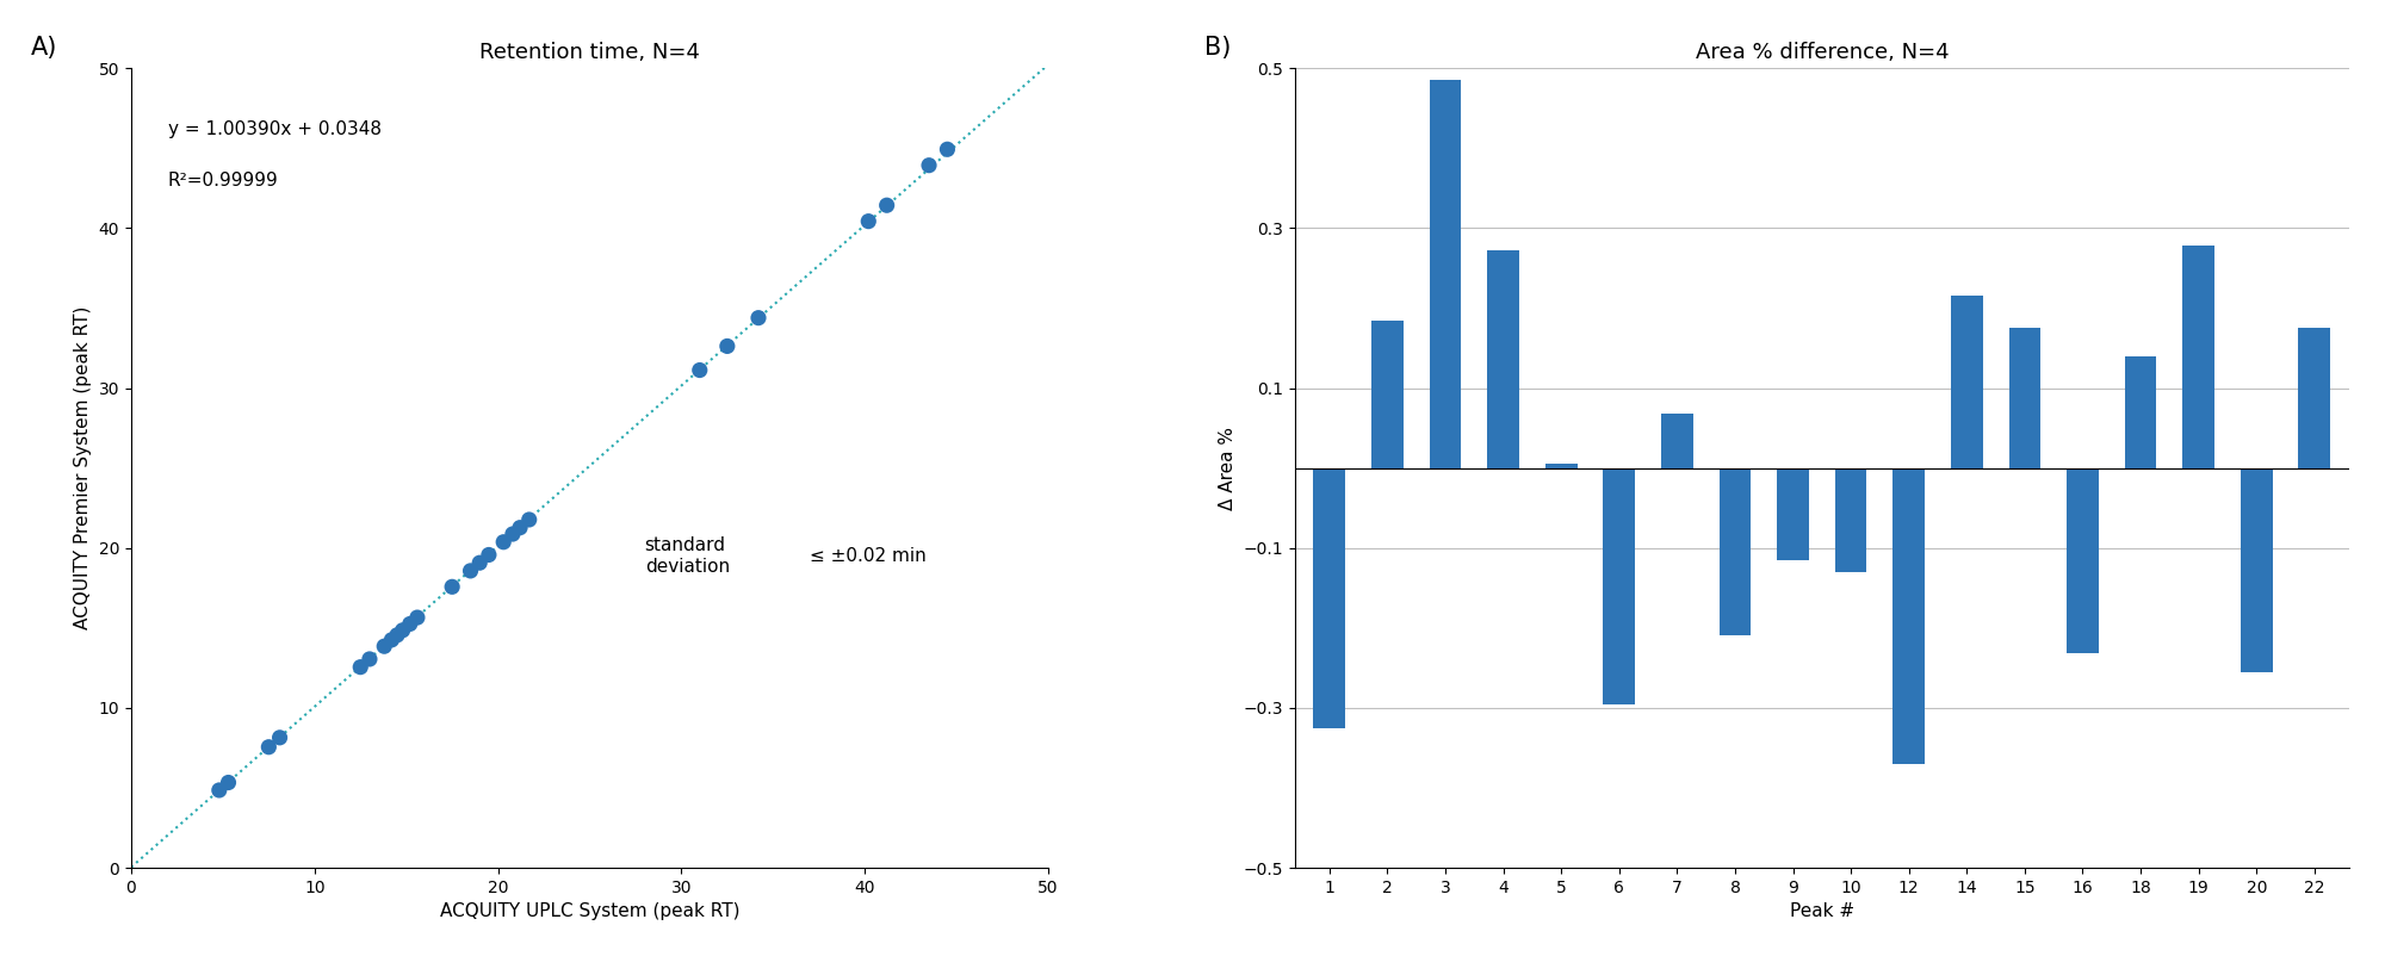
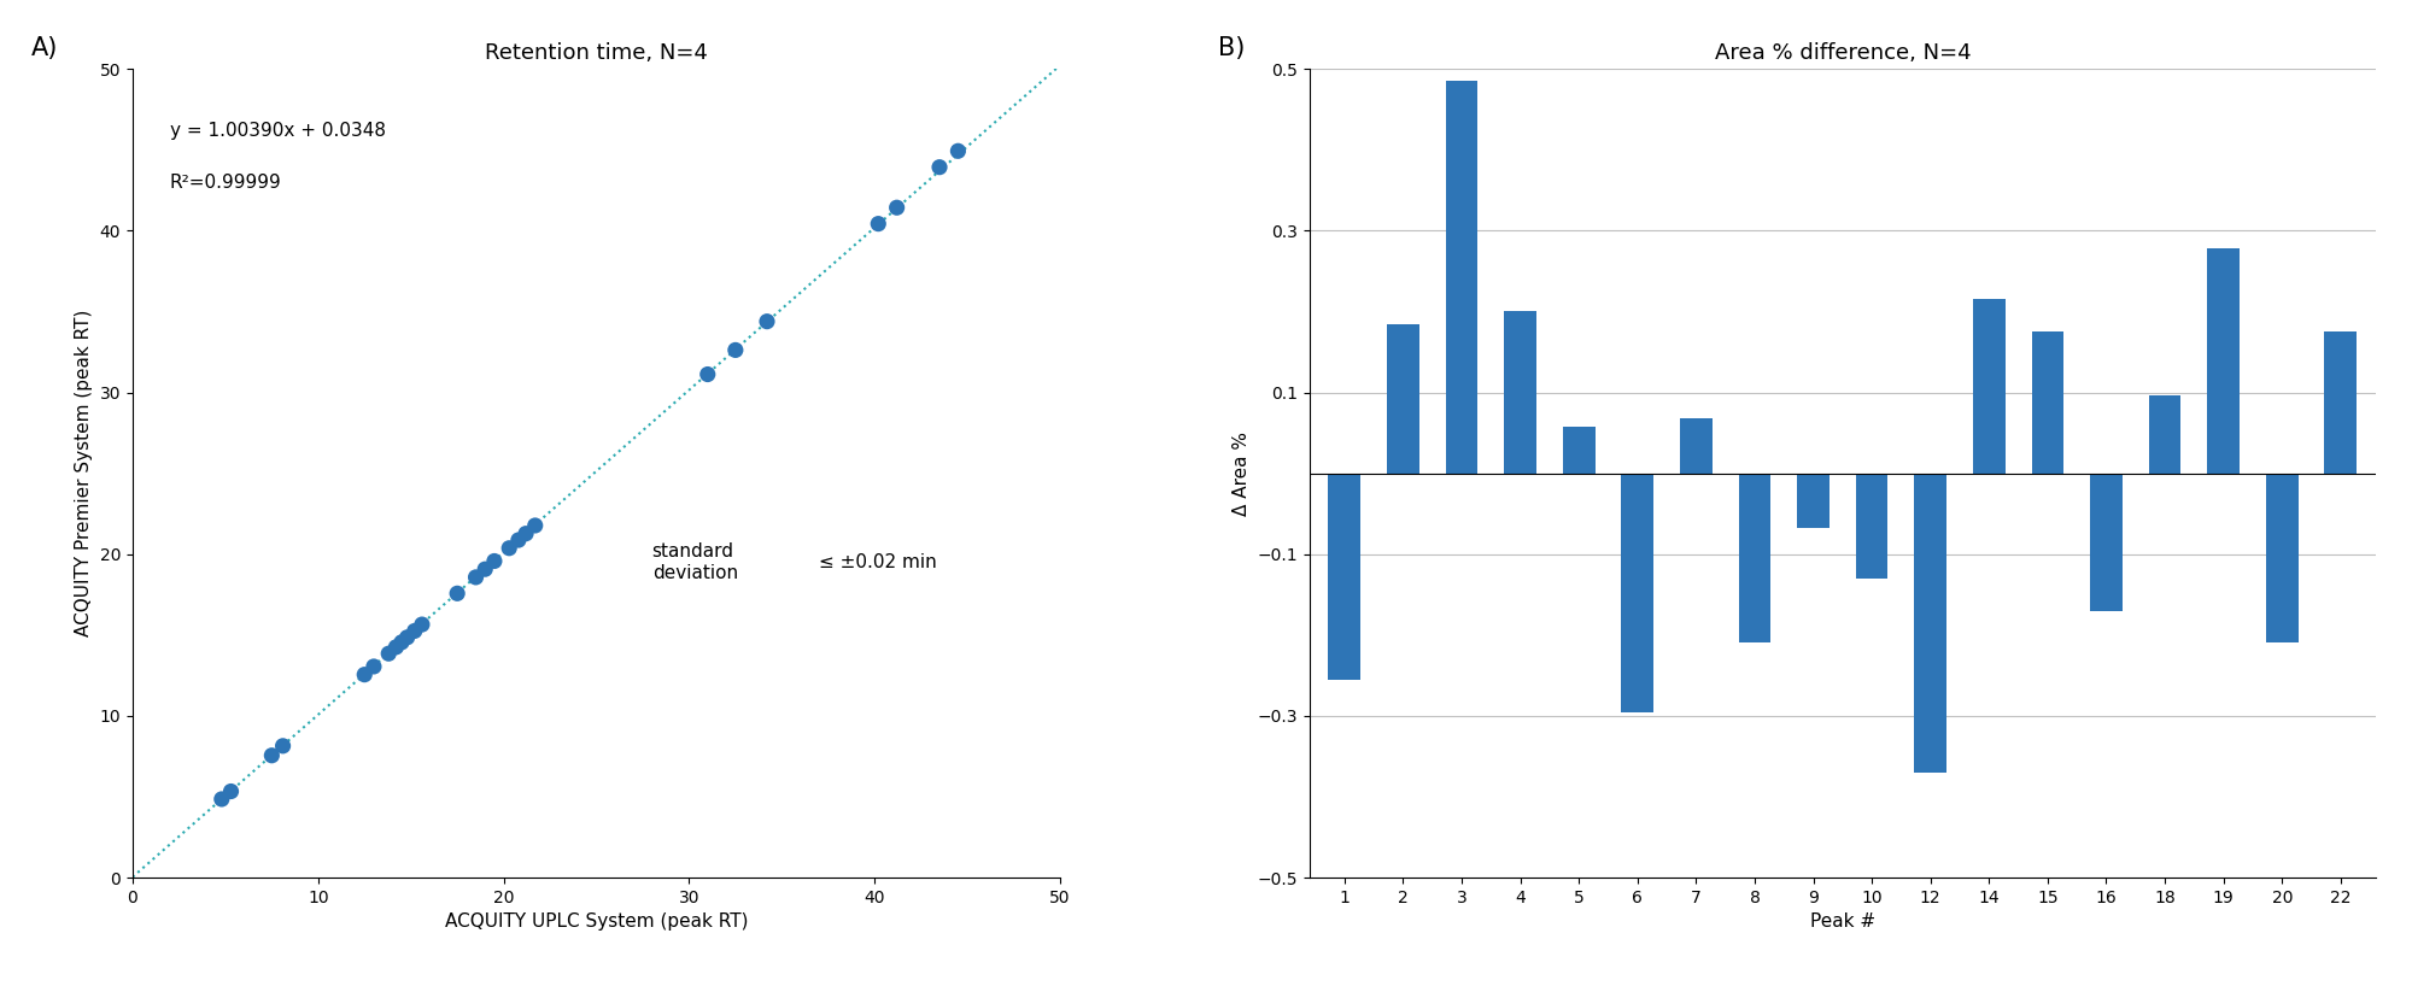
Area % difference, N=4/1: -0.326 -> -0.255
Area % difference, N=4/4: 0.272 -> 0.200
Area % difference, N=4/5: 0.006 -> 0.058
Area % difference, N=4/9: -0.116 -> -0.068
Area % difference, N=4/16: -0.232 -> -0.170
Area % difference, N=4/18: 0.140 -> 0.097
Area % difference, N=4/20: -0.256 -> -0.210
